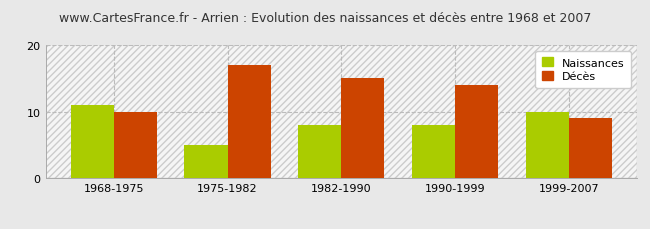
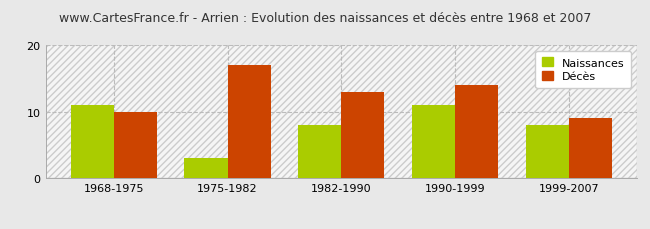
Naissances/1975-1982: 5 -> 3
Décès/1982-1990: 15 -> 13
Naissances/1990-1999: 8 -> 11
Naissances/1999-2007: 10 -> 8
